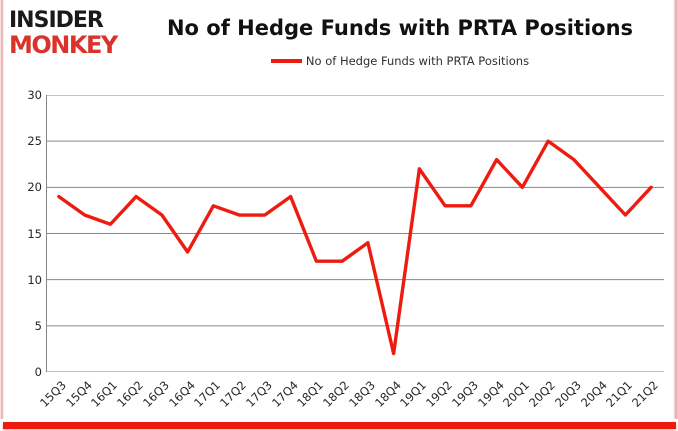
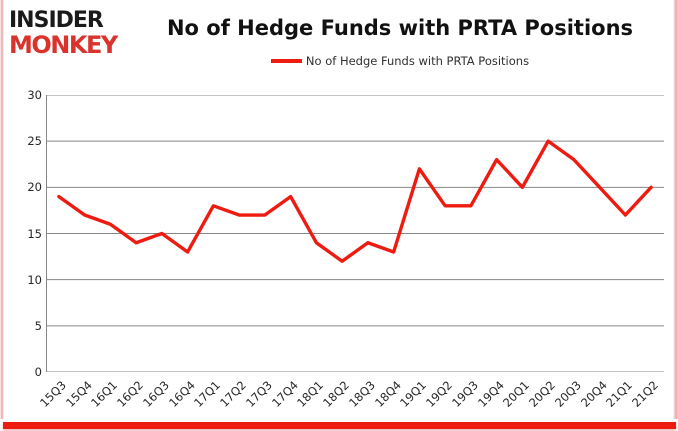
16Q2: 19 -> 14
16Q3: 17 -> 15
18Q1: 12 -> 14
18Q4: 2 -> 13
